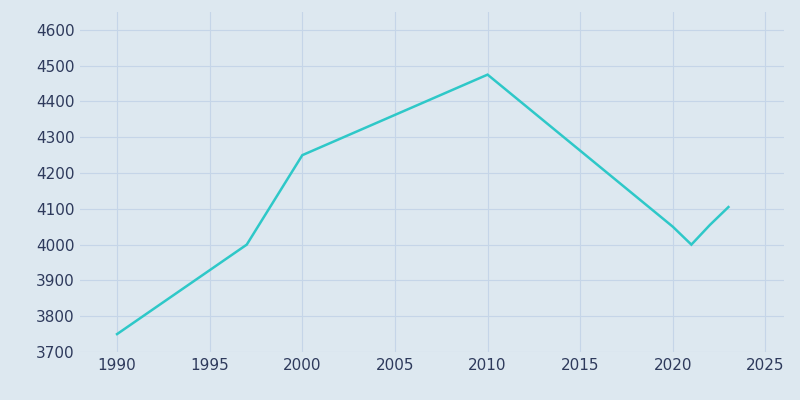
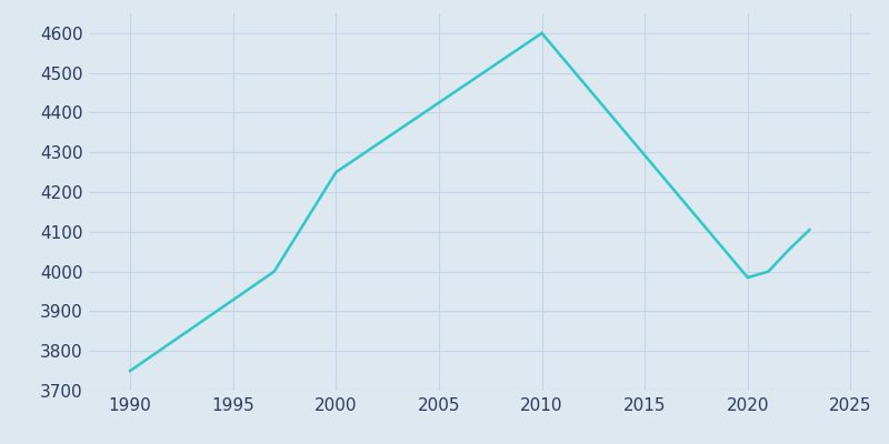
2010: 4475 -> 4600
2020: 4050 -> 3985
